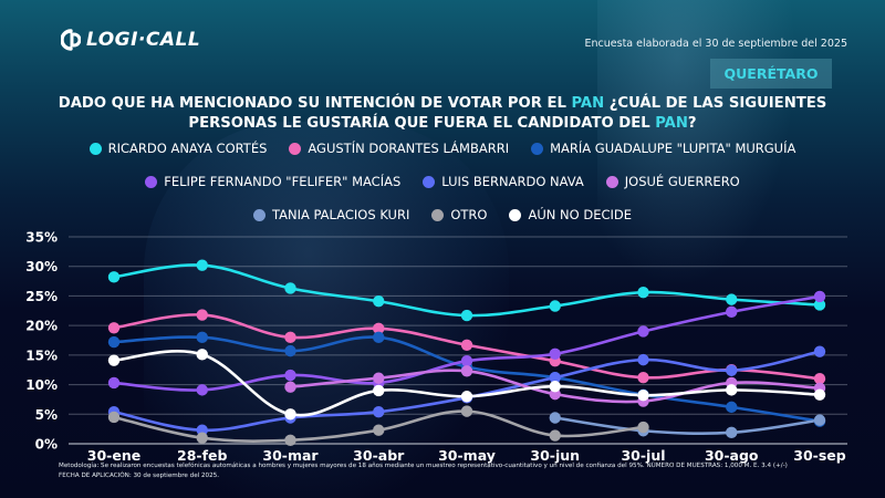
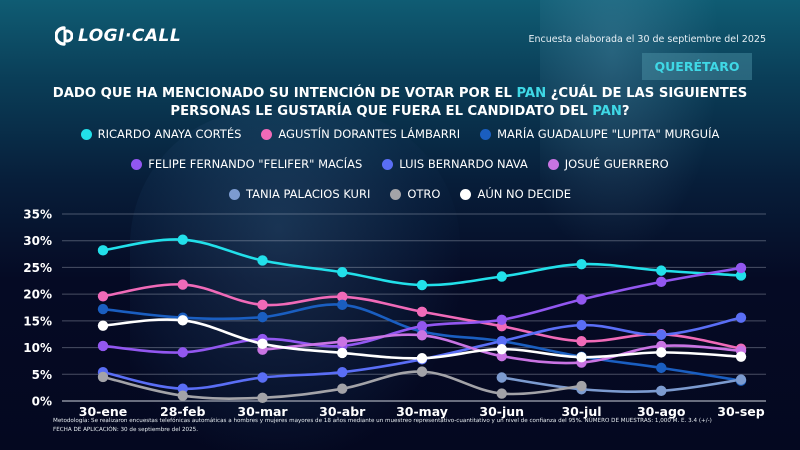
MARÍA GUADALUPE "LUPITA" MURGUÍA/28-feb: 18% -> 16%
AÚN NO DECIDE/30-mar: 5% -> 11%
AGUSTÍN DORANTES LÁMBARRI/30-sep: 11% -> 10%
